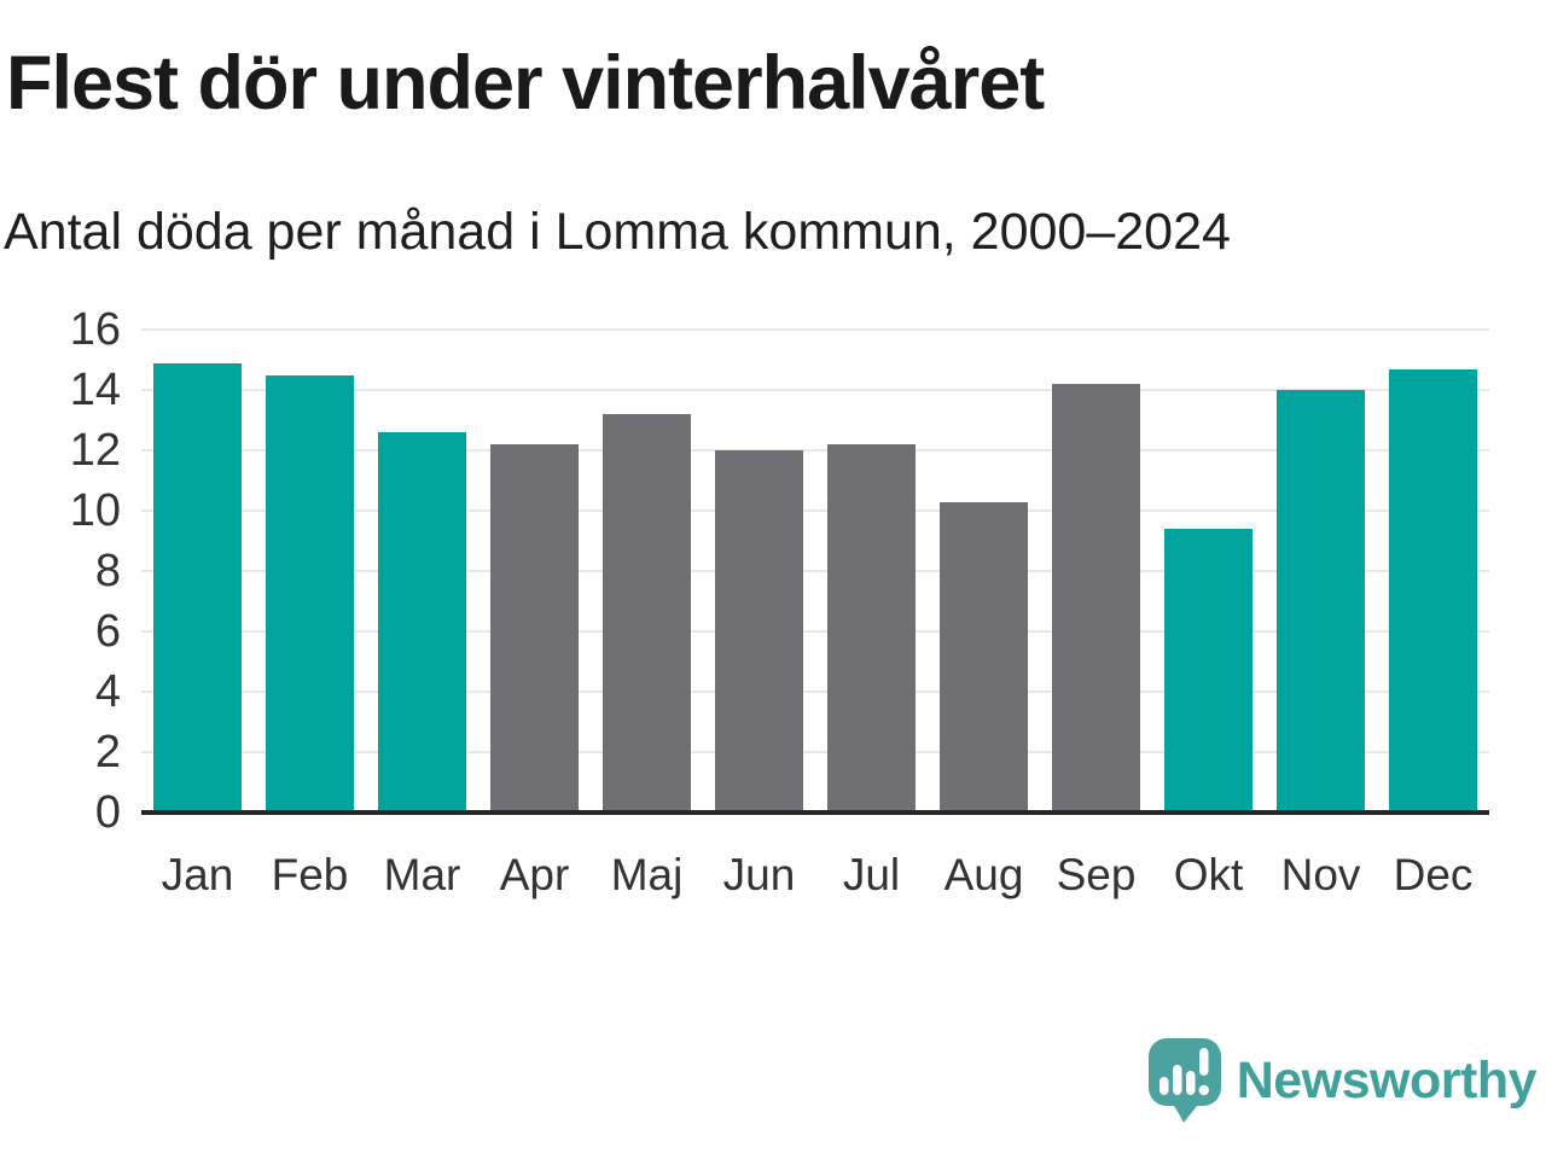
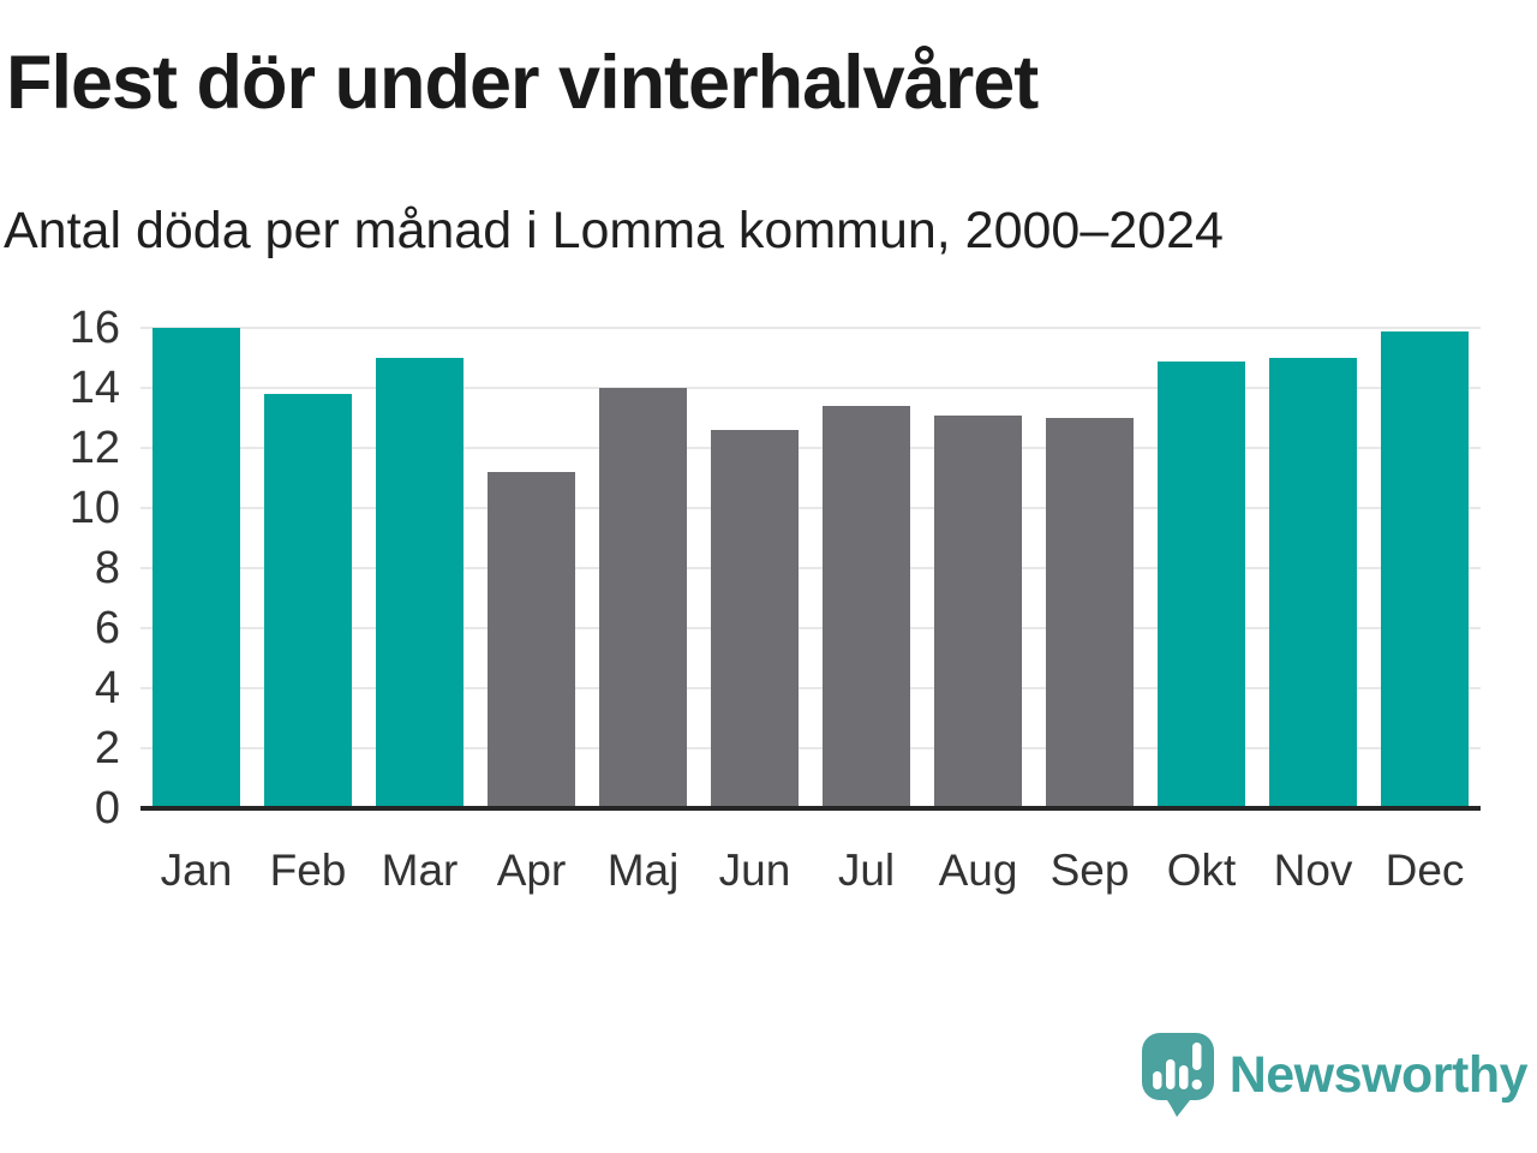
Jan: 14.9 -> 16.0
Feb: 14.5 -> 13.8
Mar: 12.6 -> 15.0
Apr: 12.2 -> 11.2
Maj: 13.2 -> 14.0
Jun: 12.0 -> 12.6
Jul: 12.2 -> 13.4
Aug: 10.3 -> 13.1
Sep: 14.2 -> 13.0
Okt: 9.4 -> 14.9
Nov: 14.0 -> 15.0
Dec: 14.7 -> 15.9
